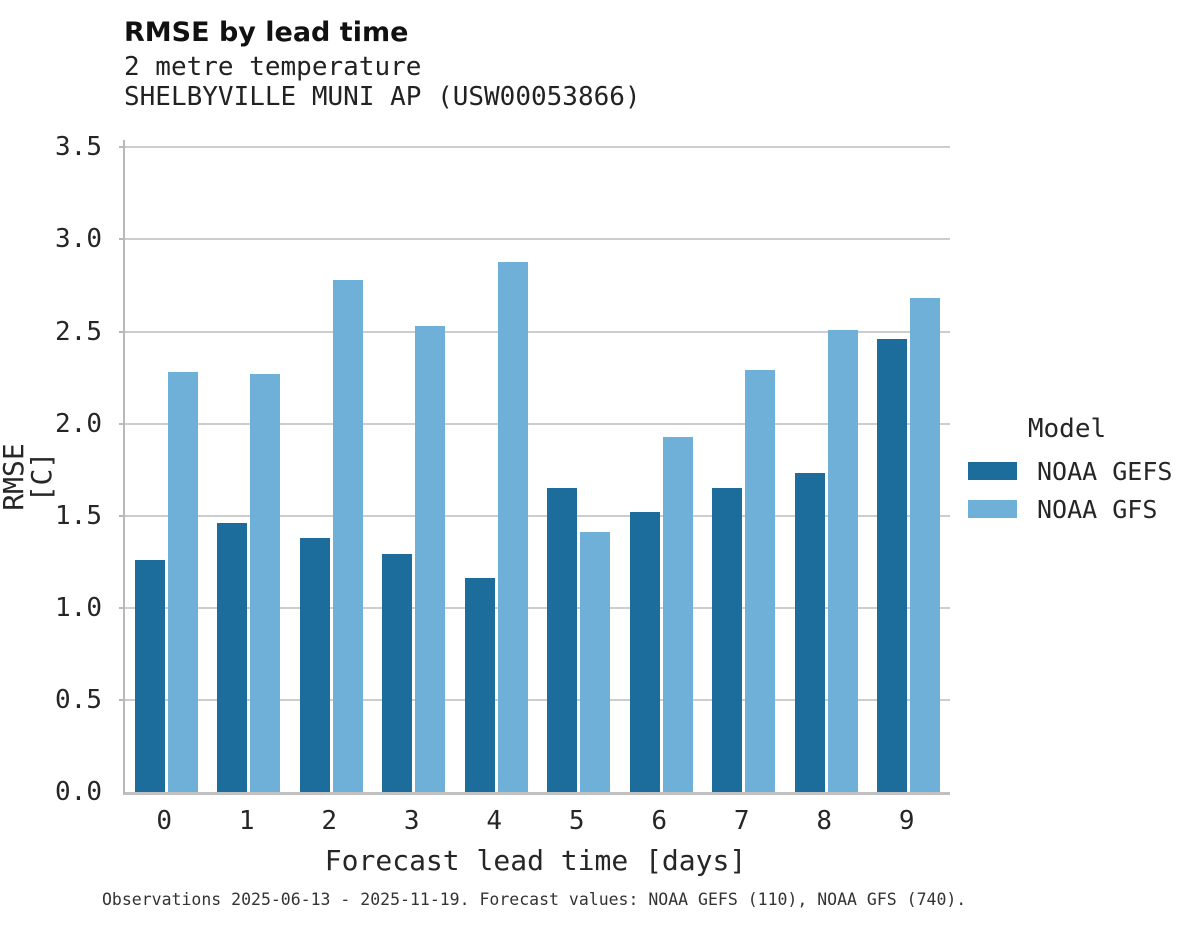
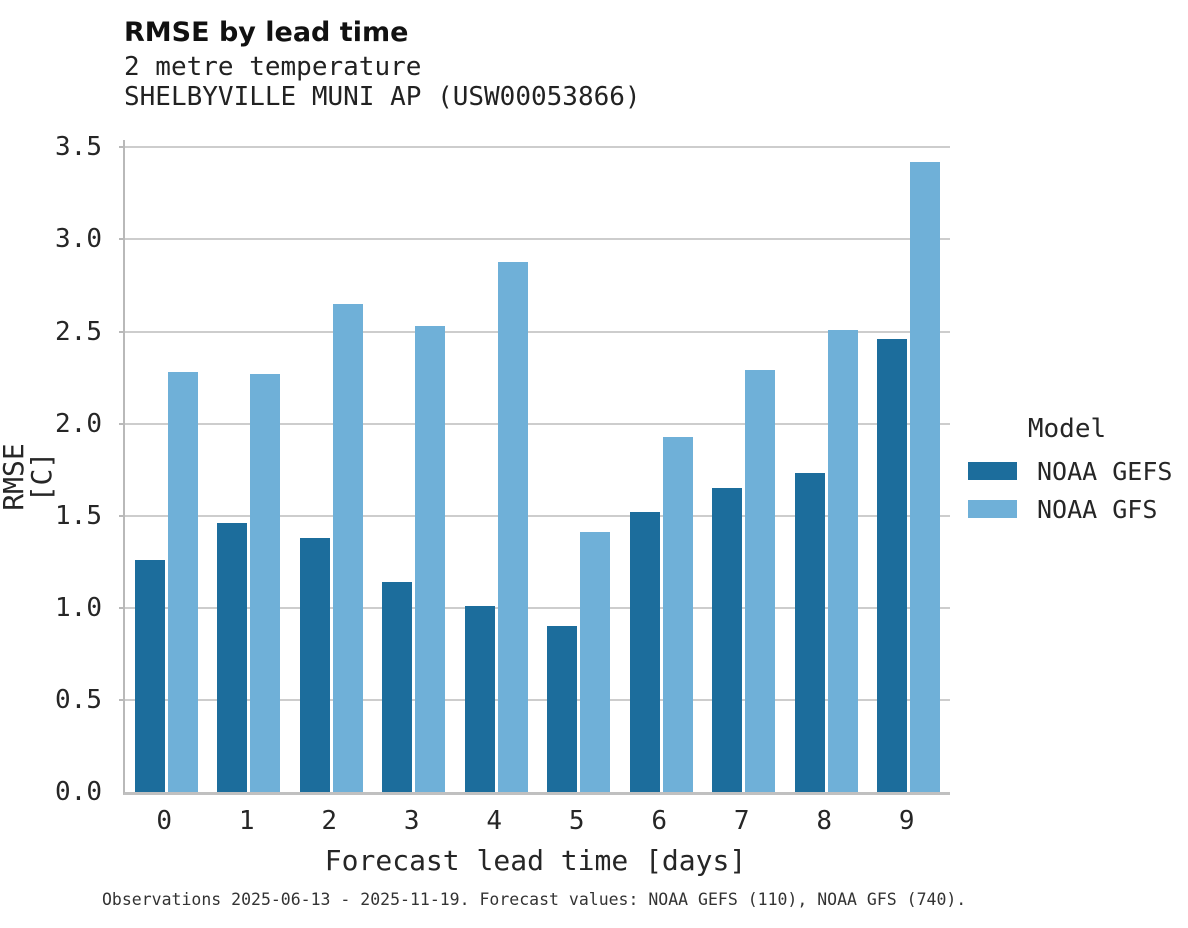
NOAA GFS/2: 2.78 -> 2.65
NOAA GEFS/3: 1.29 -> 1.14
NOAA GEFS/4: 1.16 -> 1.01
NOAA GEFS/5: 1.65 -> 0.90
NOAA GFS/9: 2.68 -> 3.42
